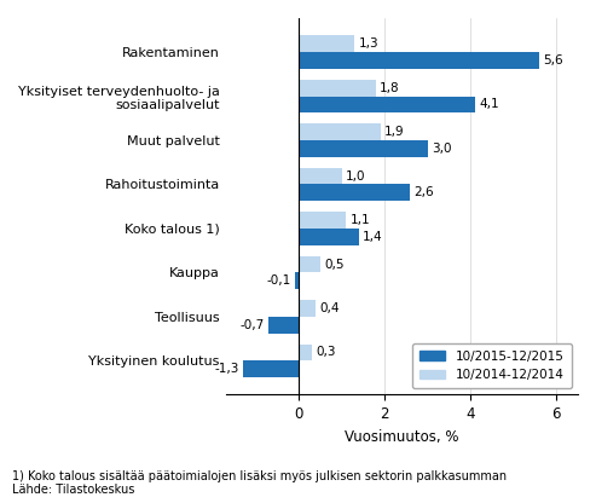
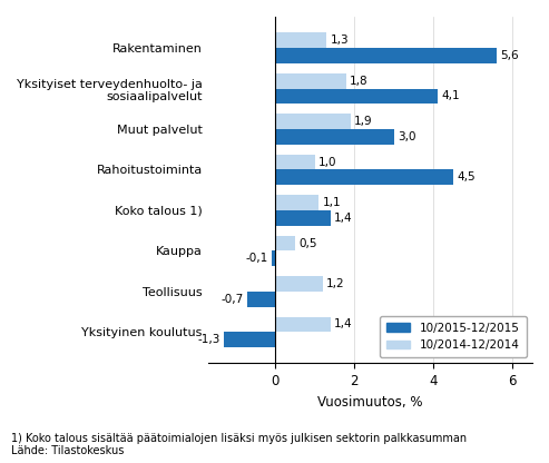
10/2015-12/2015/Rahoitustoiminta: 2,6 -> 4,5
10/2014-12/2014/Teollisuus: 0,4 -> 1,2
10/2014-12/2014/Yksityinen koulutus: 0,3 -> 1,4
